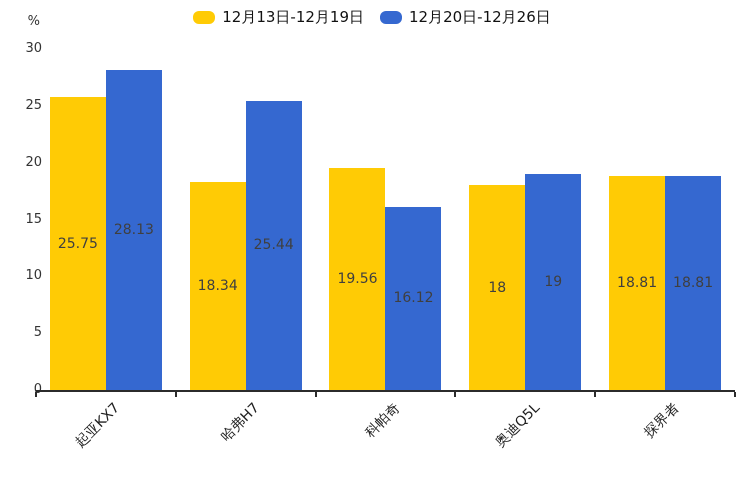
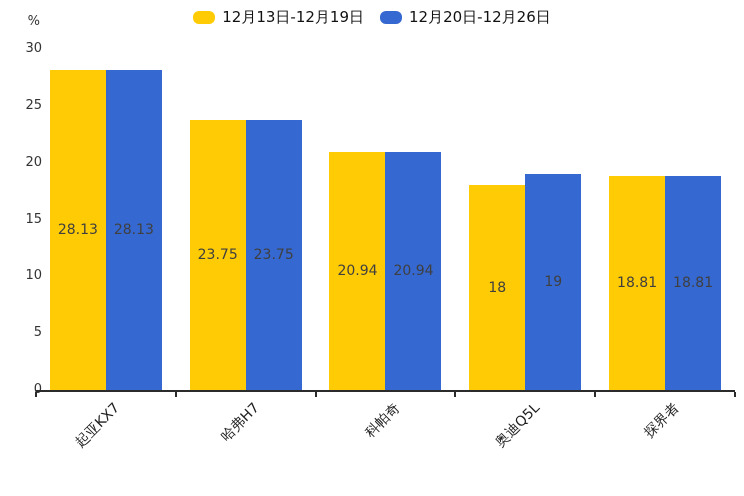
12月13日-12月19日/起亚KX7: 25.75 -> 28.13
12月13日-12月19日/哈弗H7: 18.34 -> 23.75
12月20日-12月26日/哈弗H7: 25.44 -> 23.75
12月13日-12月19日/科帕奇: 19.56 -> 20.94
12月20日-12月26日/科帕奇: 16.12 -> 20.94
